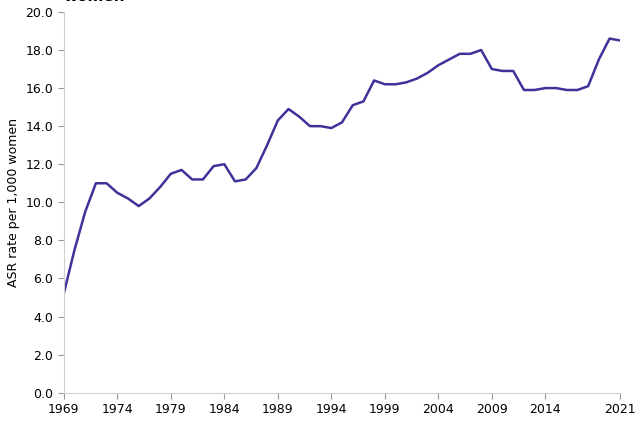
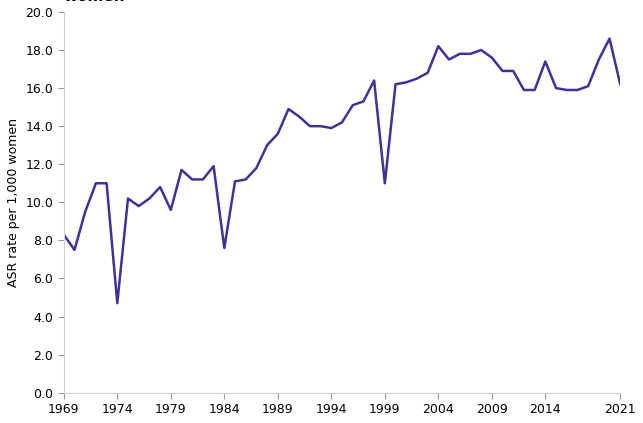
1969: 5.2 -> 8.3
1974: 10.5 -> 4.7
1979: 11.5 -> 9.6
1984: 12.0 -> 7.6
1989: 14.3 -> 13.6
1999: 16.2 -> 11.0
2004: 17.2 -> 18.2
2009: 17.0 -> 17.6
2014: 16.0 -> 17.4
2021: 18.5 -> 16.2
